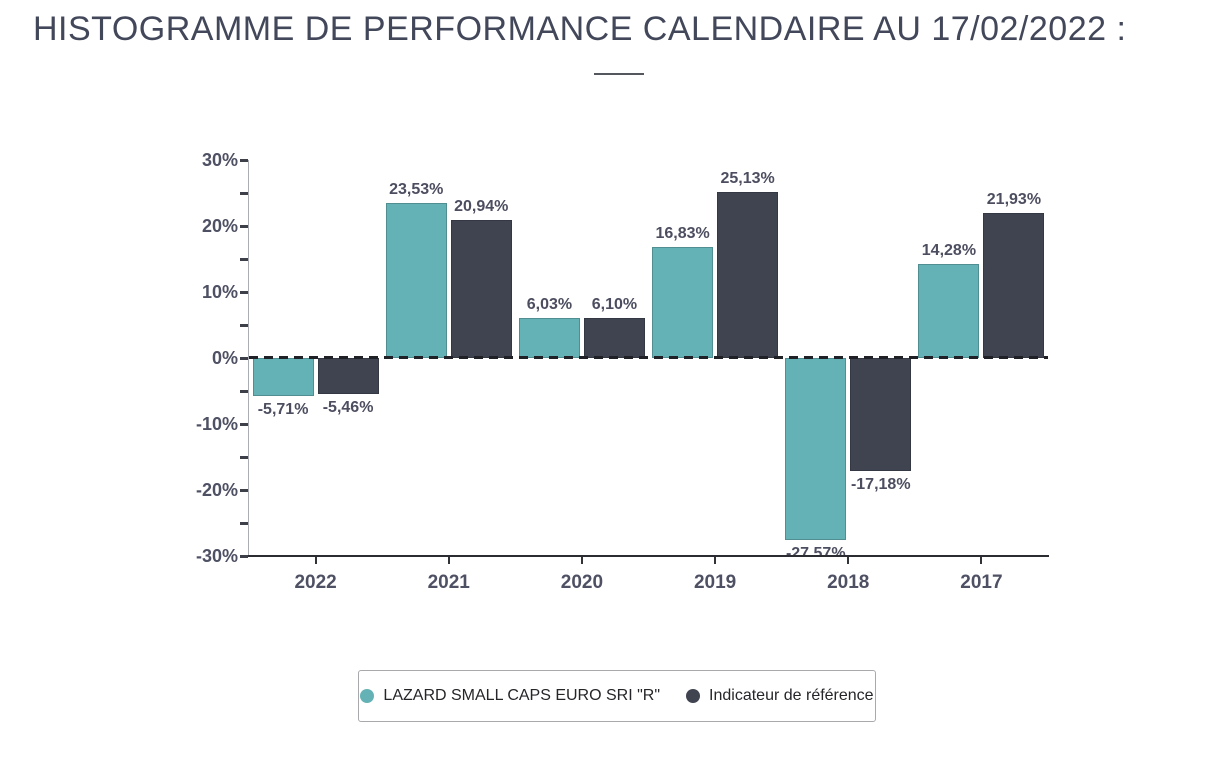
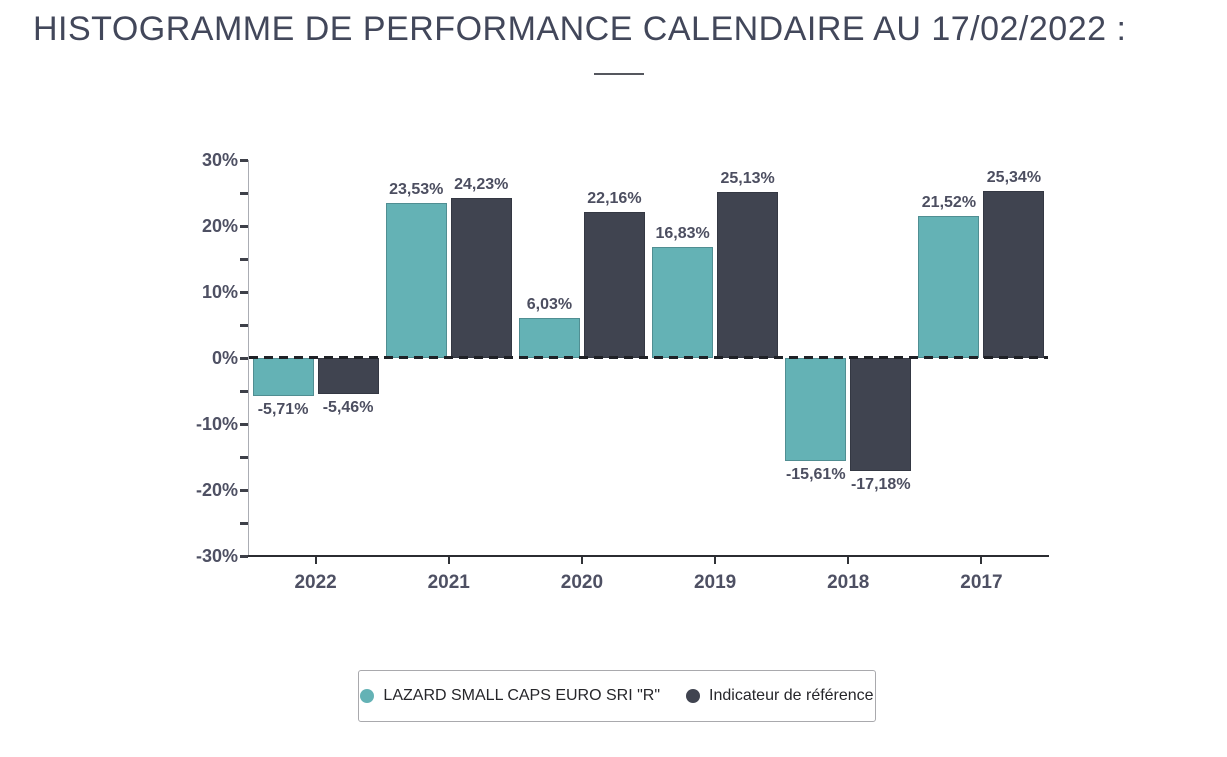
Indicateur de référence/2021: 20,94% -> 24,23%
Indicateur de référence/2020: 6,10% -> 22,16%
LAZARD SMALL CAPS EURO SRI "R"/2018: -27,57% -> -15,61%
LAZARD SMALL CAPS EURO SRI "R"/2017: 14,28% -> 21,52%
Indicateur de référence/2017: 21,93% -> 25,34%
